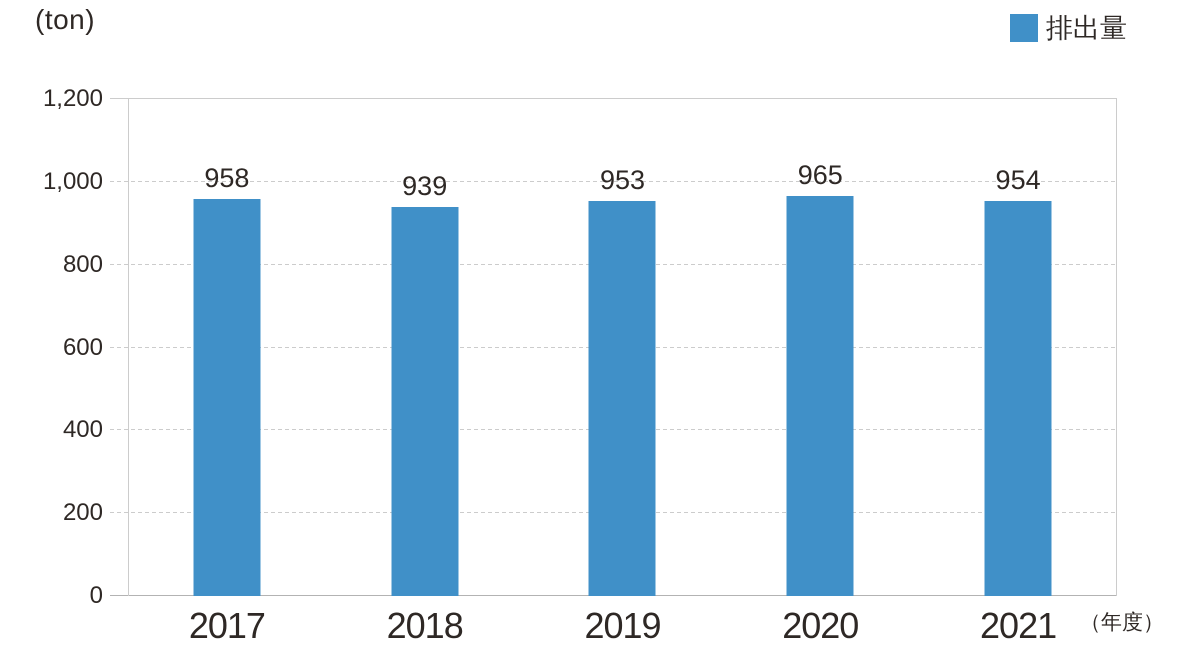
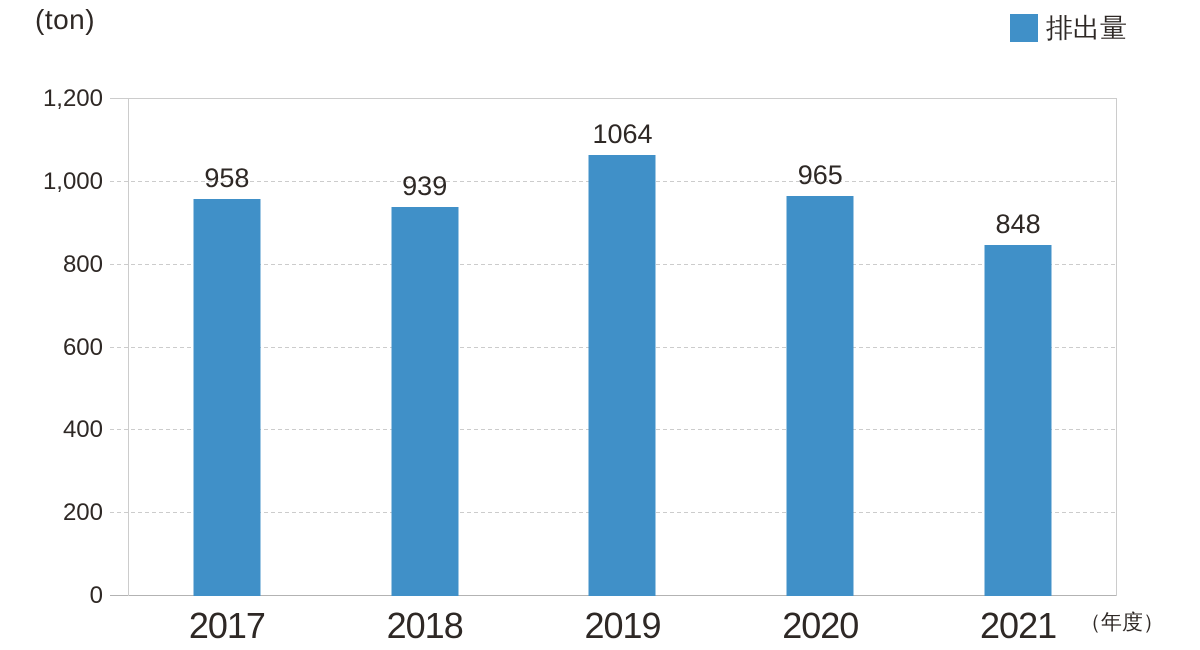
2019: 953 -> 1064
2021: 954 -> 848
